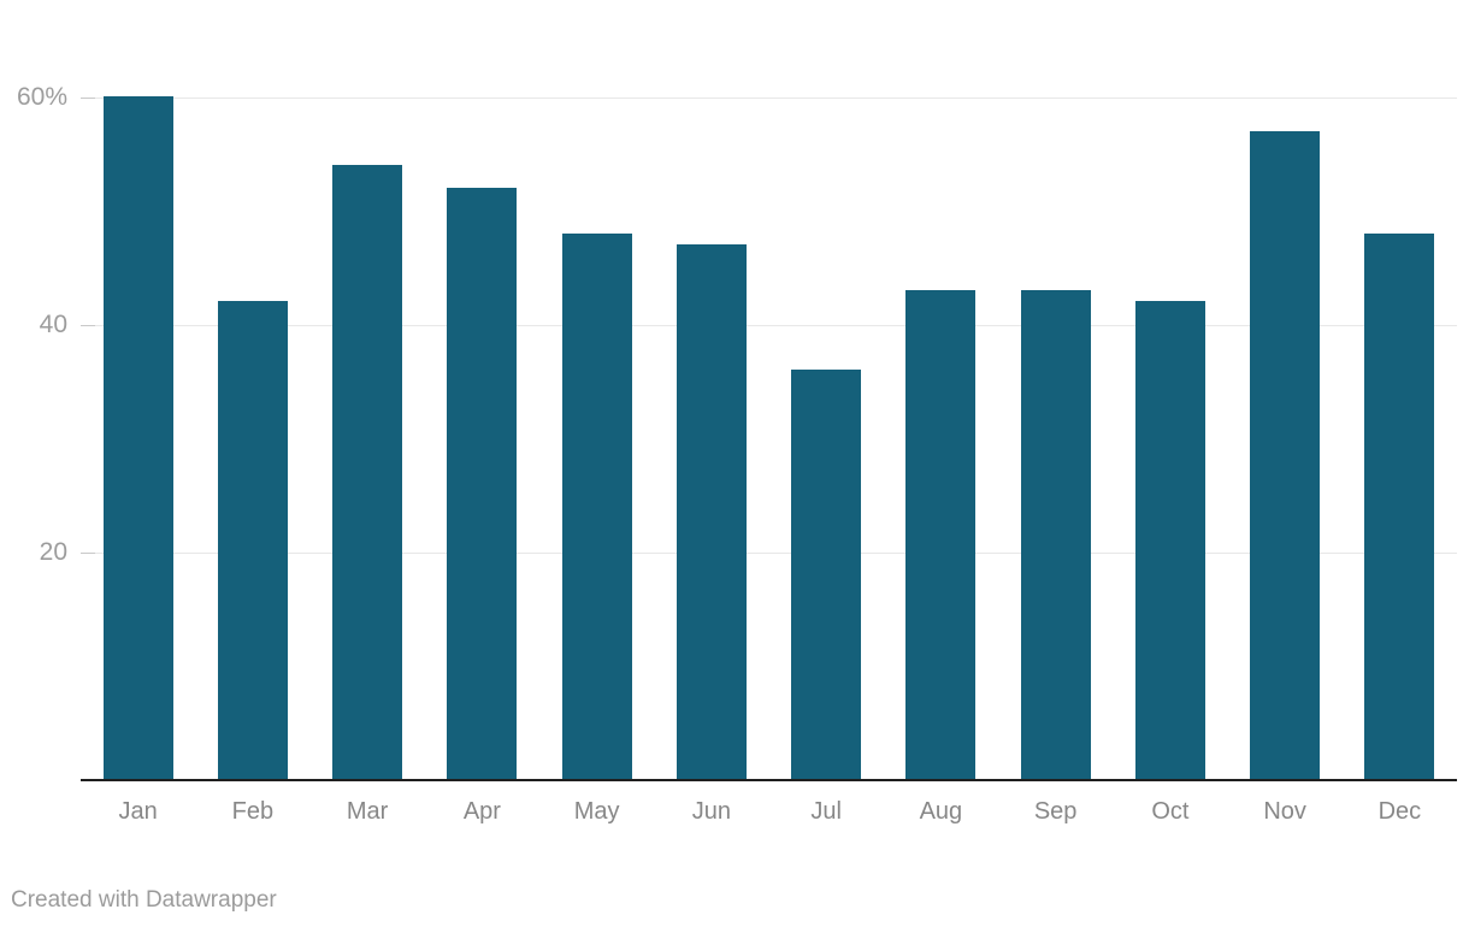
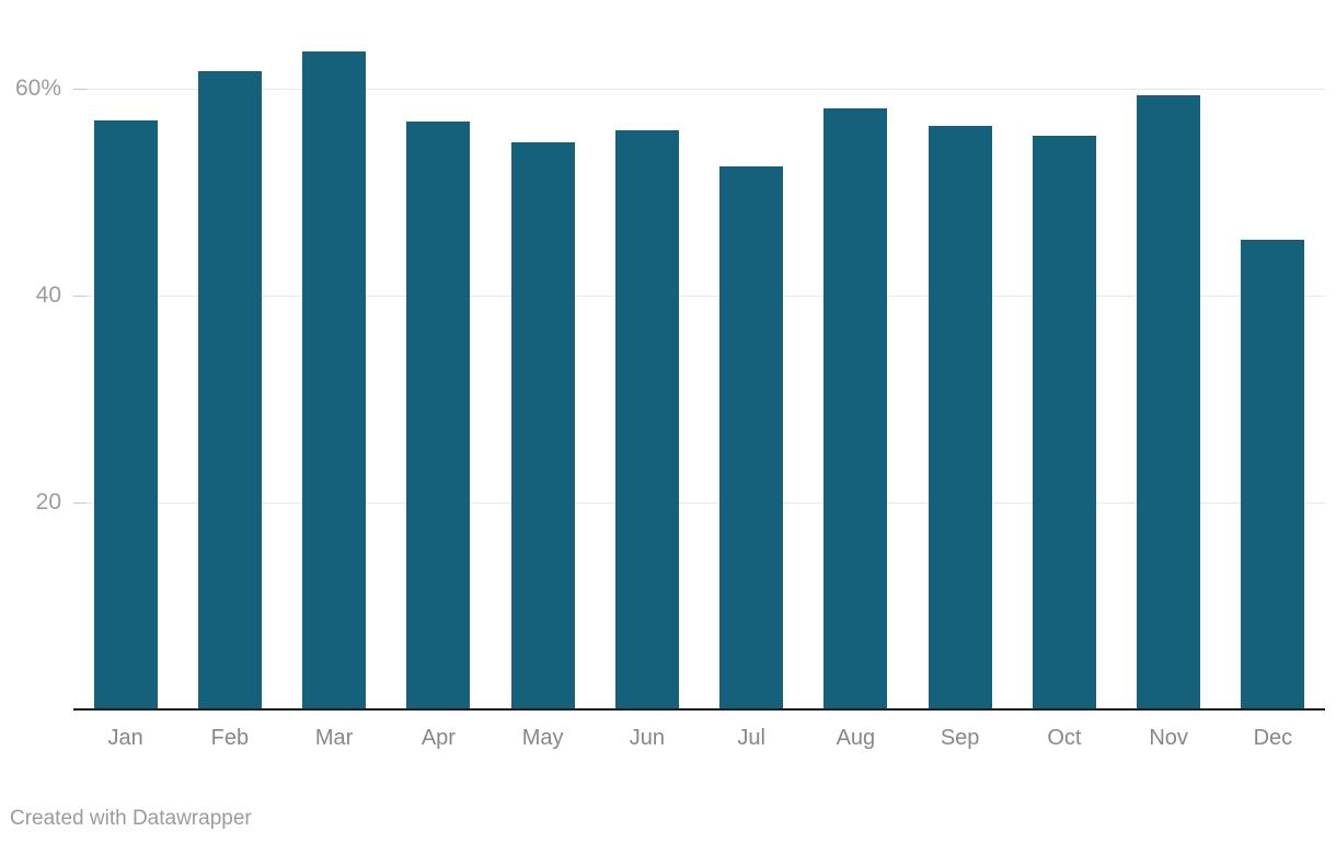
Jan: 60% -> 57%
Feb: 42% -> 62%
Mar: 54% -> 64%
Apr: 52% -> 57%
May: 48% -> 55%
Jun: 47% -> 56%
Jul: 36% -> 52%
Aug: 43% -> 58%
Sep: 43% -> 56%
Oct: 42% -> 55%
Nov: 57% -> 59%
Dec: 48% -> 45%
